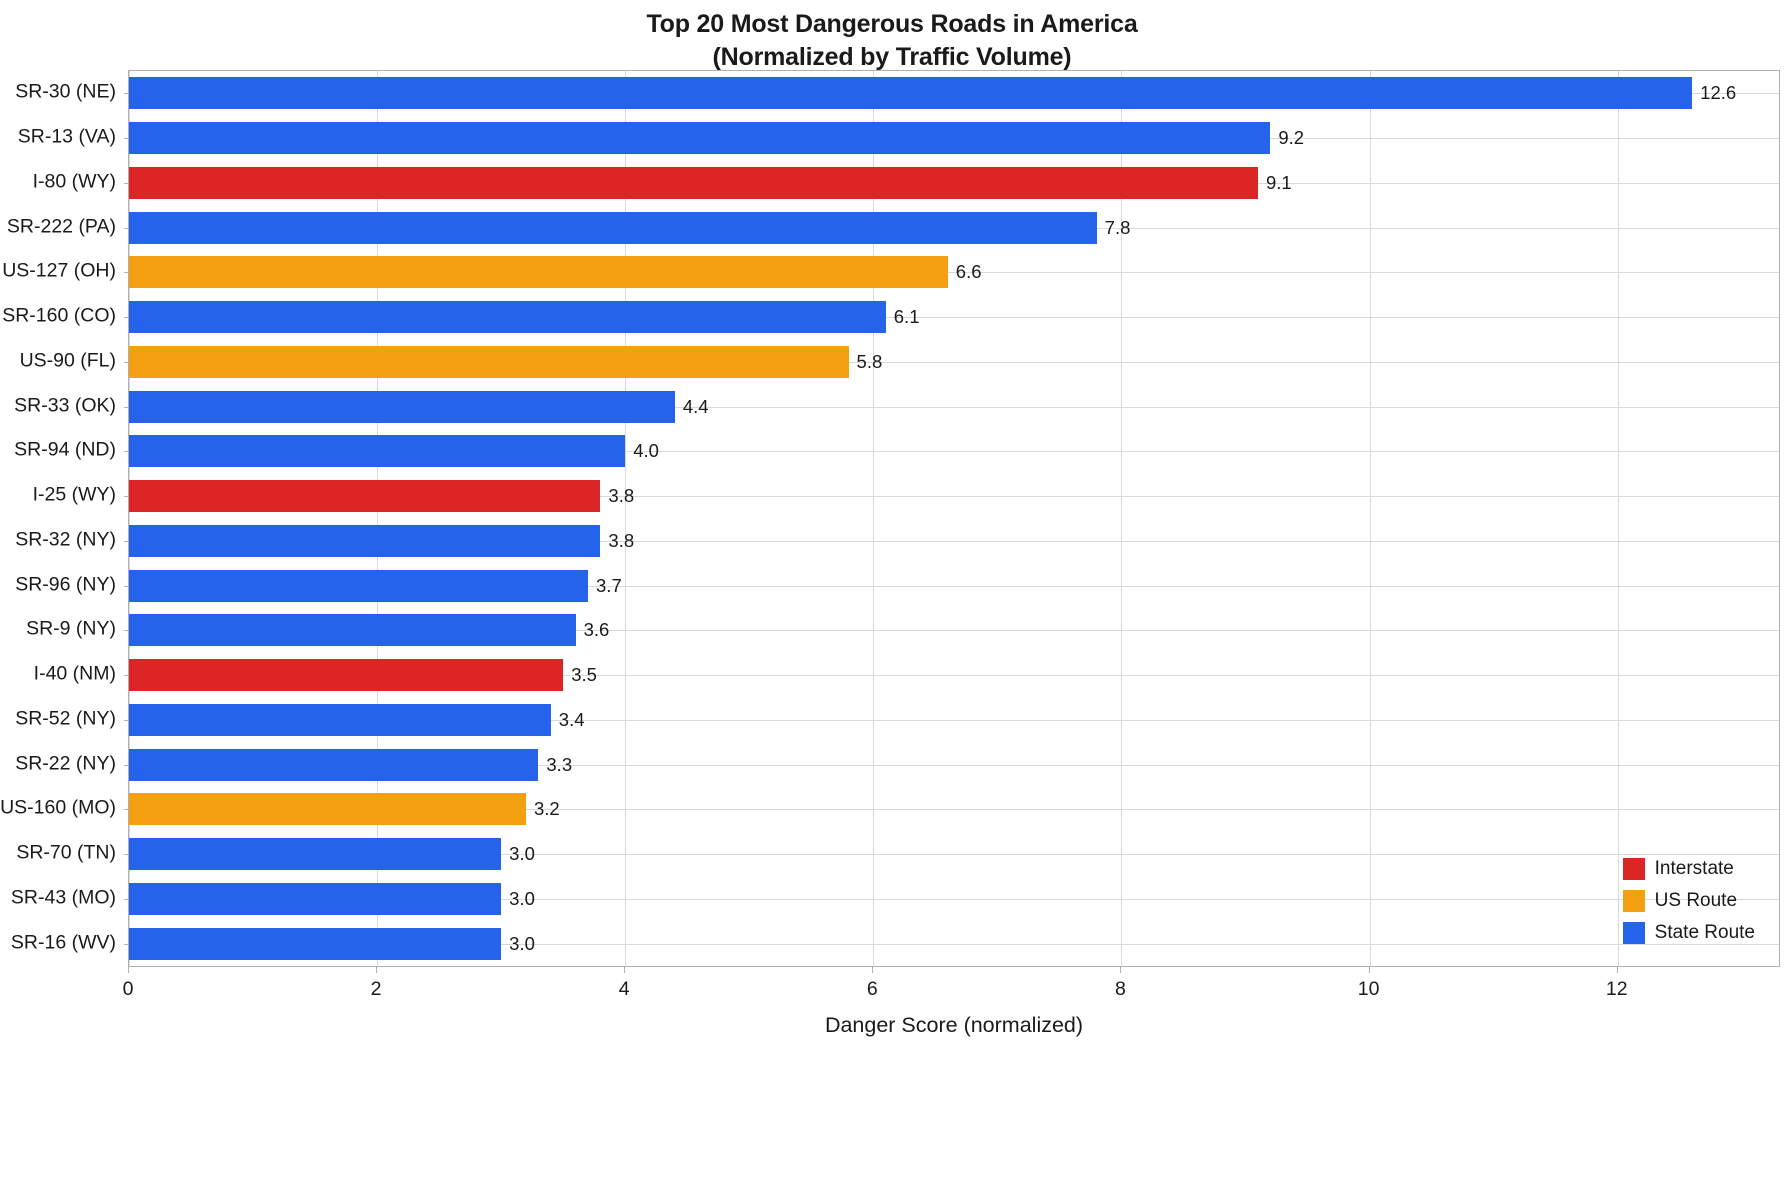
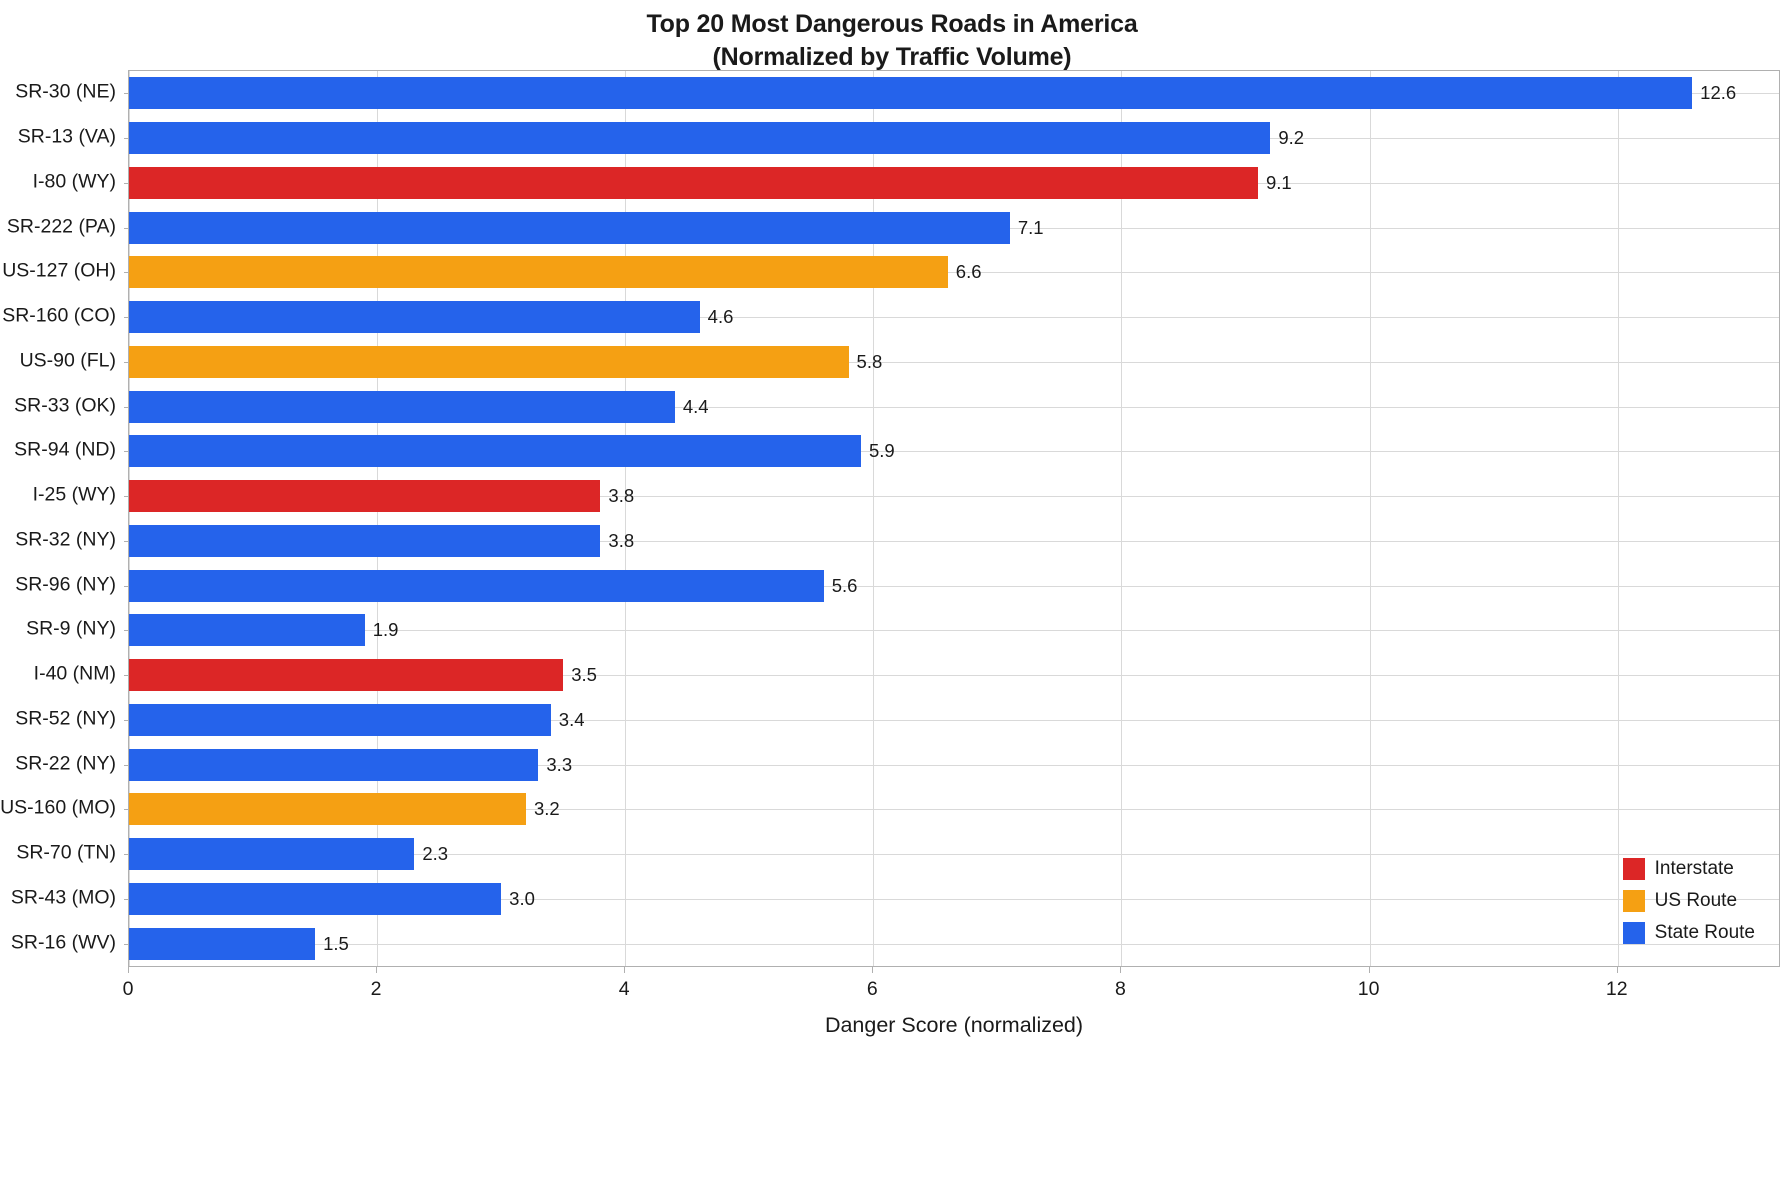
SR-222 (PA): 7.8 -> 7.1
SR-160 (CO): 6.1 -> 4.6
SR-94 (ND): 4.0 -> 5.9
SR-96 (NY): 3.7 -> 5.6
SR-9 (NY): 3.6 -> 1.9
SR-70 (TN): 3.0 -> 2.3
SR-16 (WV): 3.0 -> 1.5
